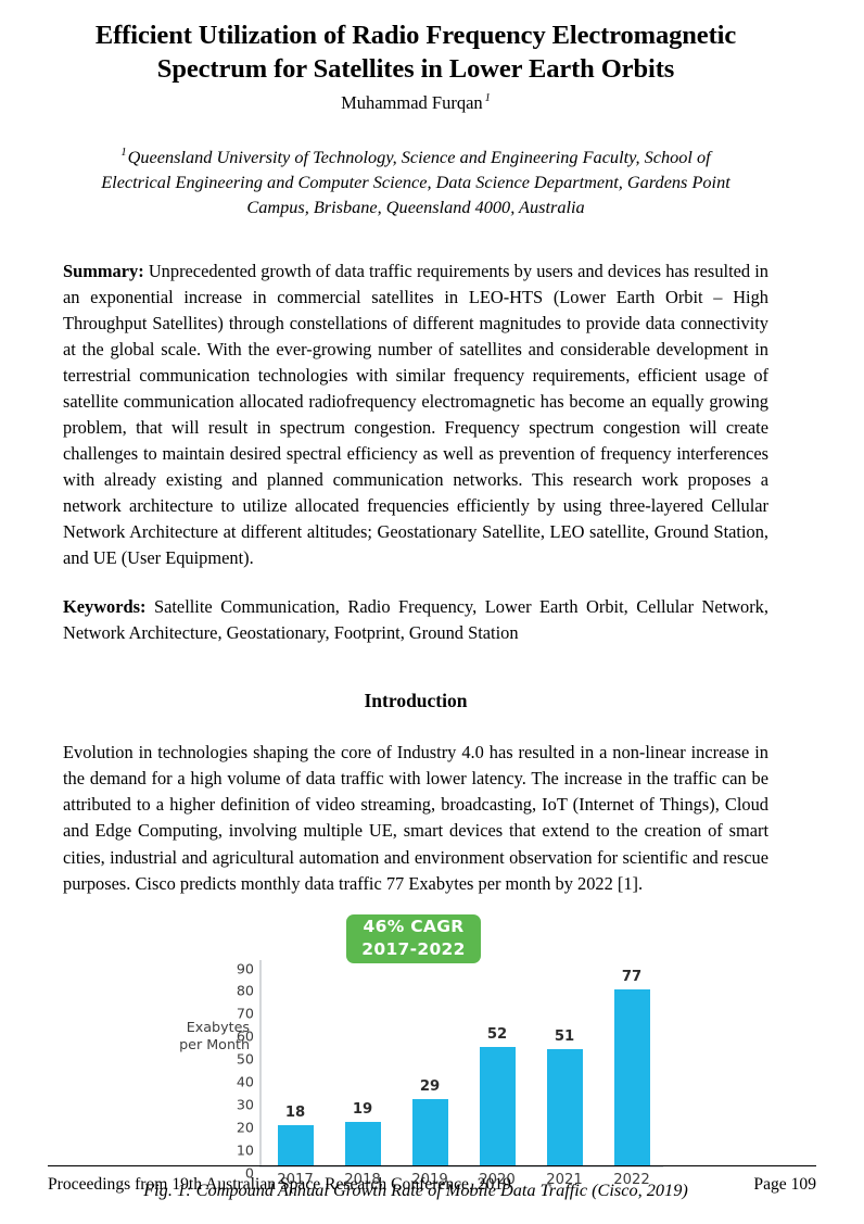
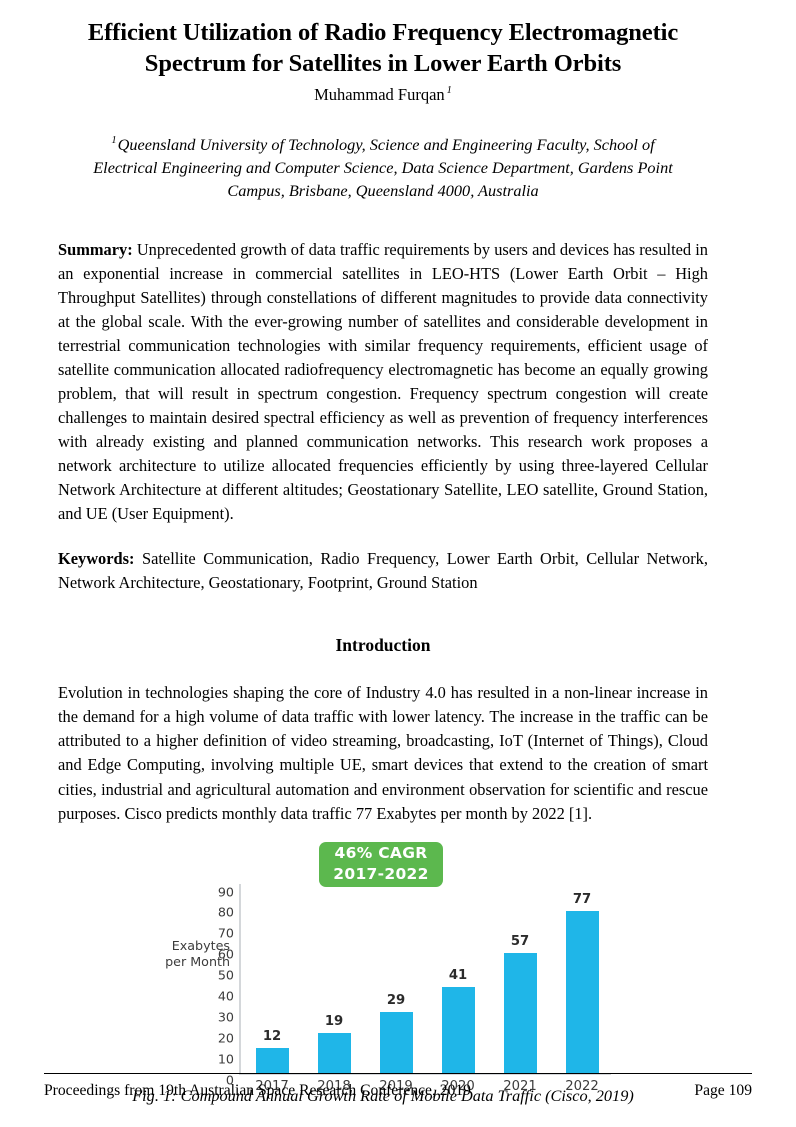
2017: 18 -> 12
2020: 52 -> 41
2021: 51 -> 57
